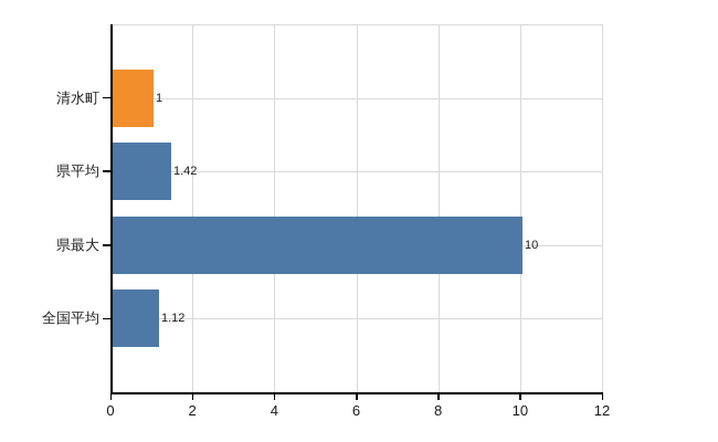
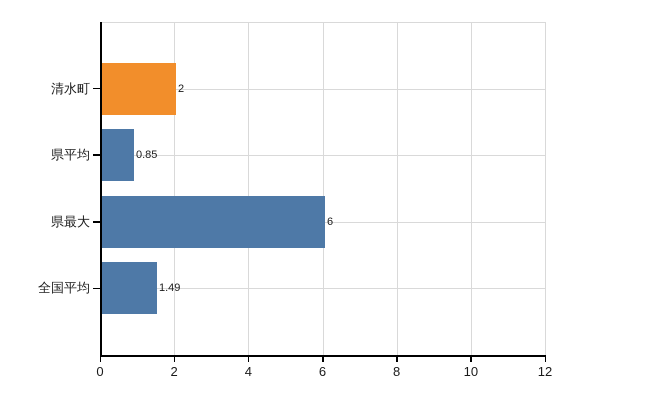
清水町: 1 -> 2
県平均: 1.42 -> 0.85
県最大: 10 -> 6
全国平均: 1.12 -> 1.49
